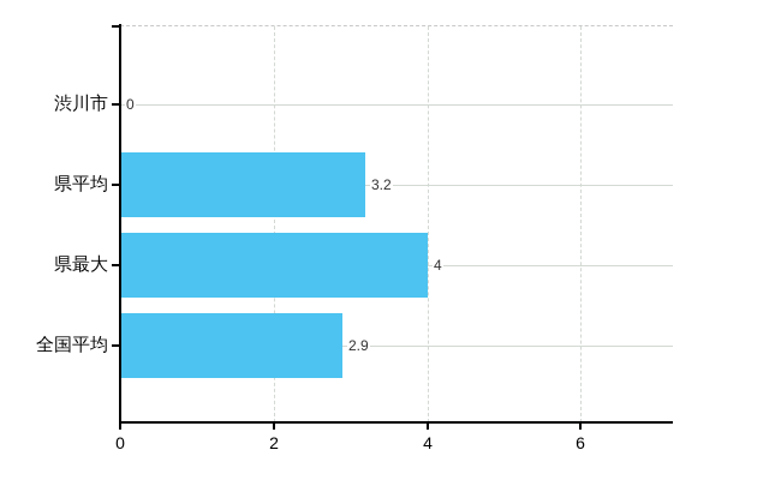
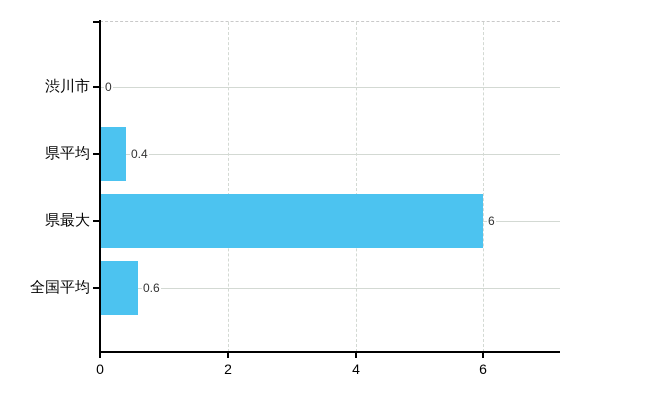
県平均: 3.2 -> 0.4
県最大: 4 -> 6
全国平均: 2.9 -> 0.6
